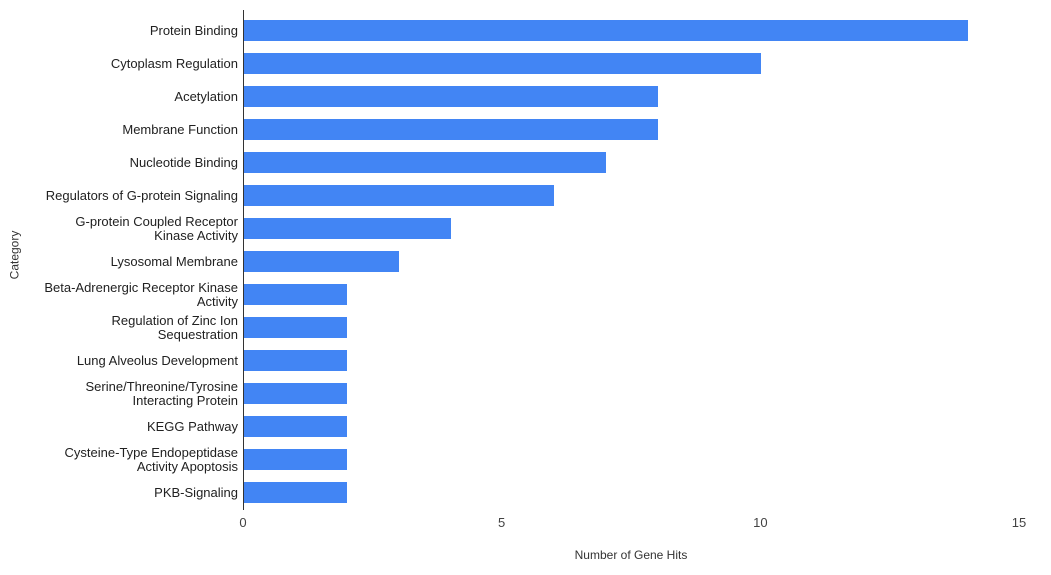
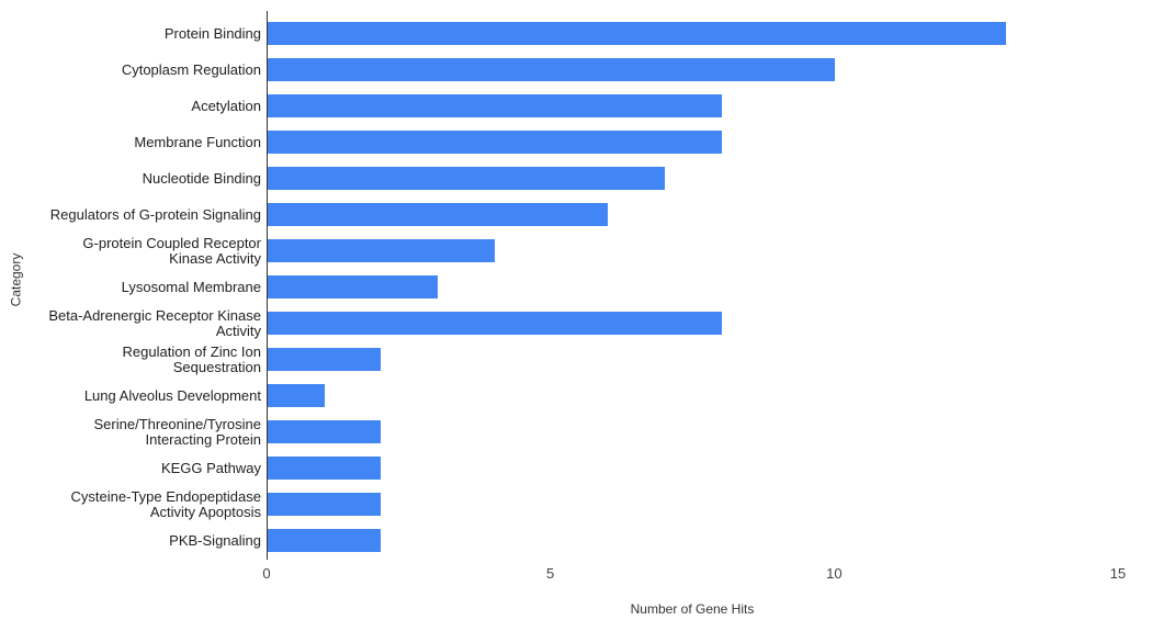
Protein Binding: 14 -> 13
Beta-Adrenergic Receptor Kinase Activity: 2 -> 8
Lung Alveolus Development: 2 -> 1
